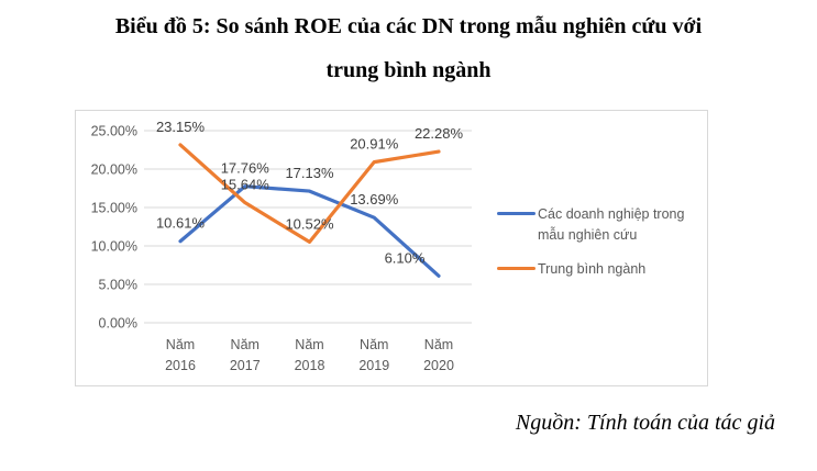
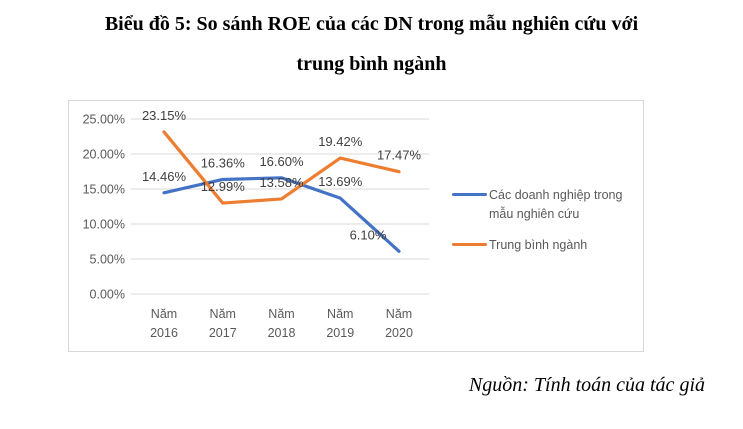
Các doanh nghiệp trong mẫu nghiên cứu/Năm 2016: 10.61% -> 14.46%
Các doanh nghiệp trong mẫu nghiên cứu/Năm 2017: 17.76% -> 16.36%
Trung bình ngành/Năm 2017: 15.64% -> 12.99%
Các doanh nghiệp trong mẫu nghiên cứu/Năm 2018: 17.13% -> 16.60%
Trung bình ngành/Năm 2018: 10.52% -> 13.58%
Trung bình ngành/Năm 2019: 20.91% -> 19.42%
Trung bình ngành/Năm 2020: 22.28% -> 17.47%
